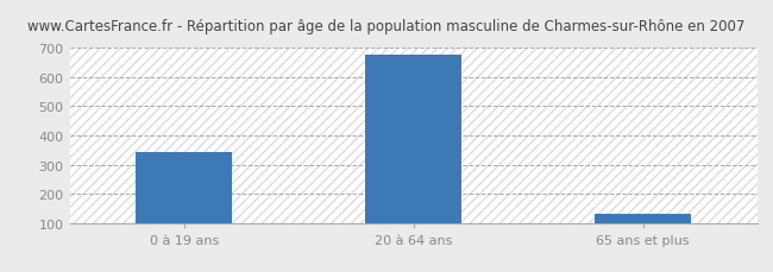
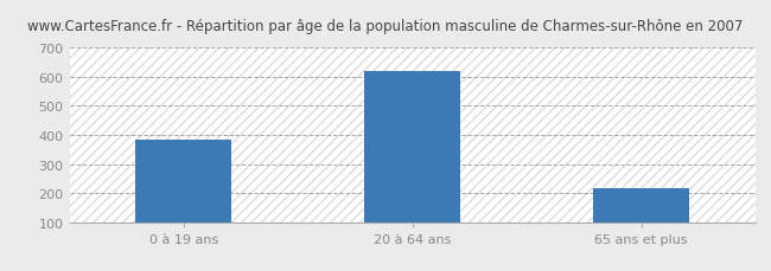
0 à 19 ans: 344 -> 385
20 à 64 ans: 676 -> 620
65 ans et plus: 133 -> 215
